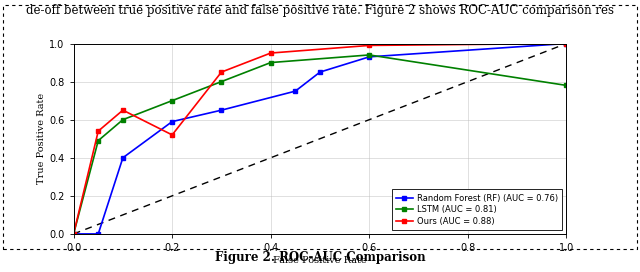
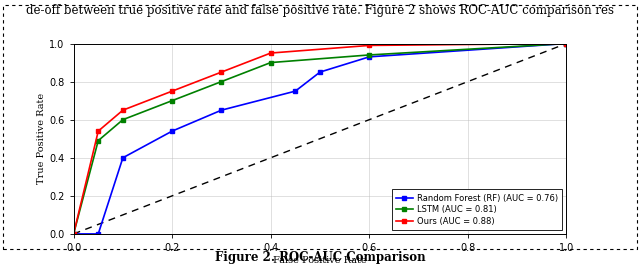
Random Forest (RF) (AUC = 0.76)/0.2: 0.59 -> 0.54
Ours (AUC = 0.88)/0.2: 0.52 -> 0.75
LSTM (AUC = 0.81)/1.0: 0.78 -> 1.00
